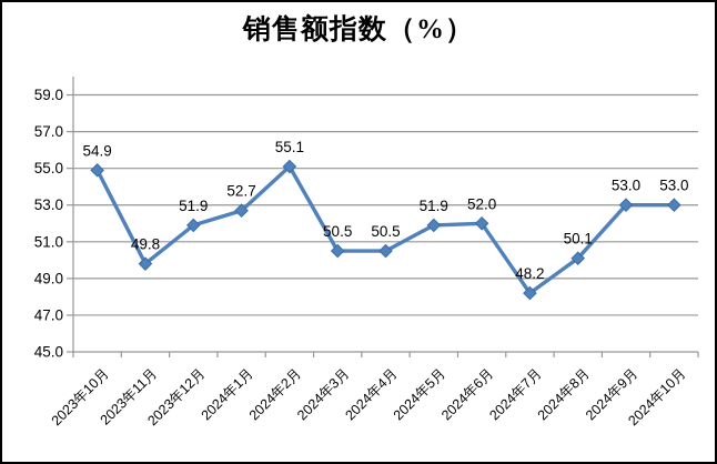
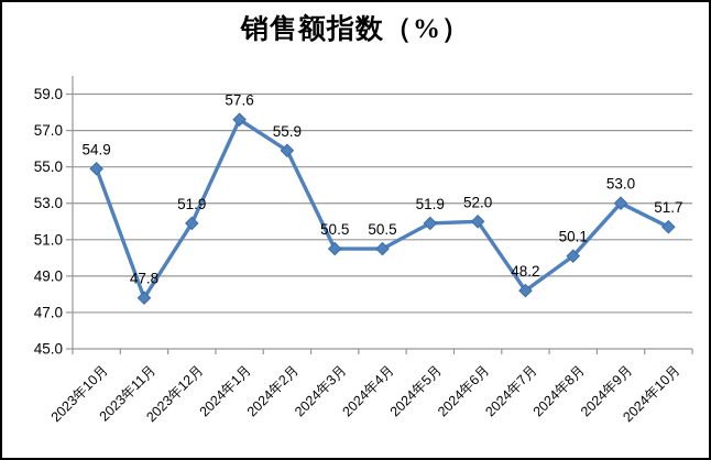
2023年11月: 49.8 -> 47.8
2024年1月: 52.7 -> 57.6
2024年2月: 55.1 -> 55.9
2024年10月: 53.0 -> 51.7
